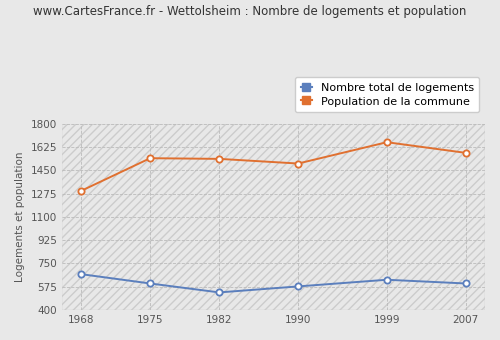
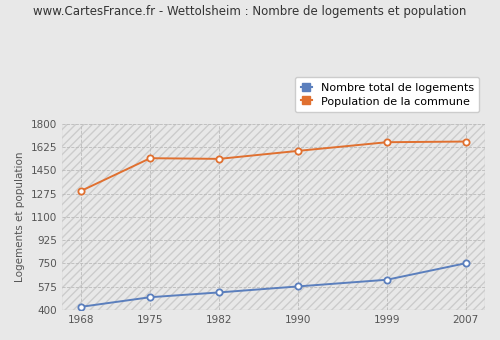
Nombre total de logements/1968: 670 -> 420
Nombre total de logements/1975: 600 -> 500
Population de la commune/1990: 1500 -> 1600
Nombre total de logements/2007: 600 -> 750
Population de la commune/2007: 1580 -> 1660
